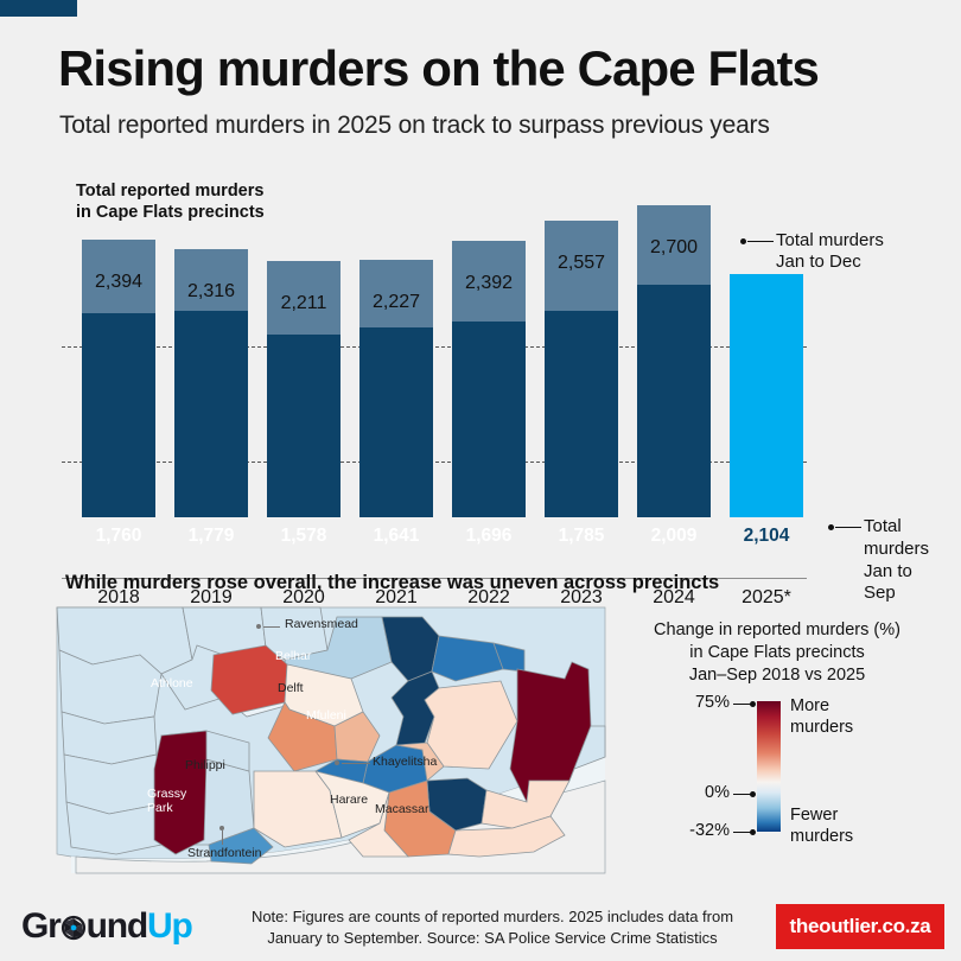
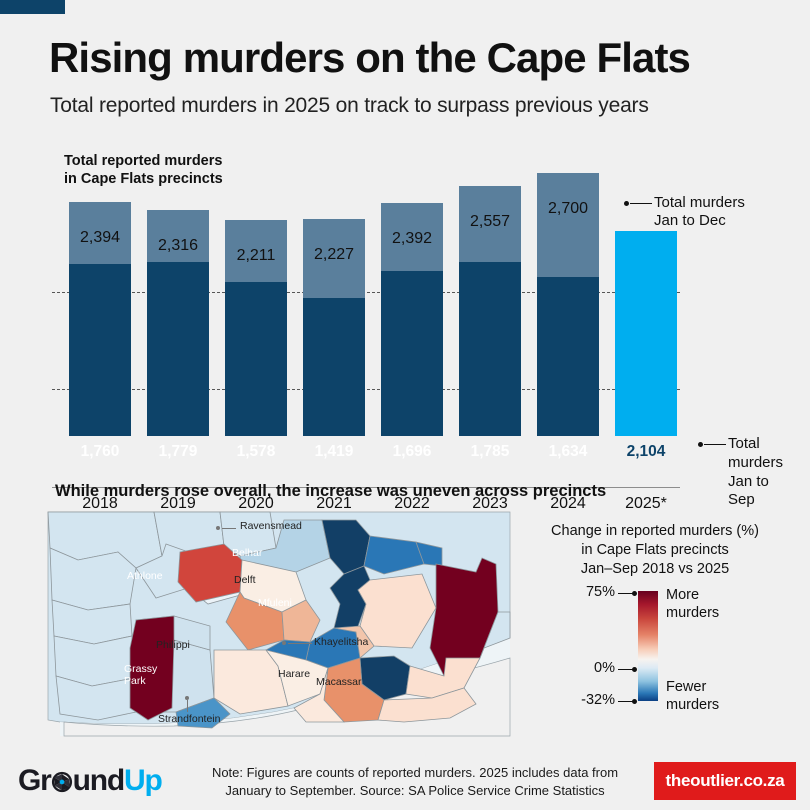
Total murders Jan to Sep/2021: 1,641 -> 1,419
Total murders Jan to Sep/2024: 2,009 -> 1,634
